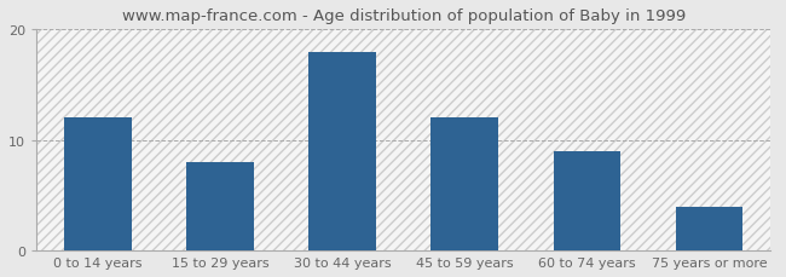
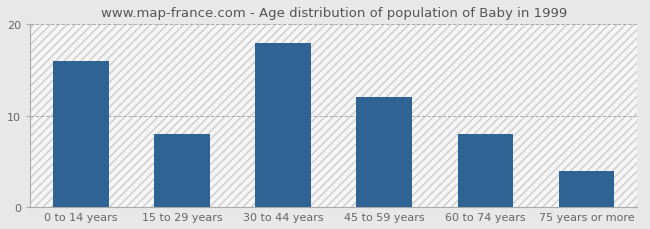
0 to 14 years: 12 -> 16
60 to 74 years: 9 -> 8
